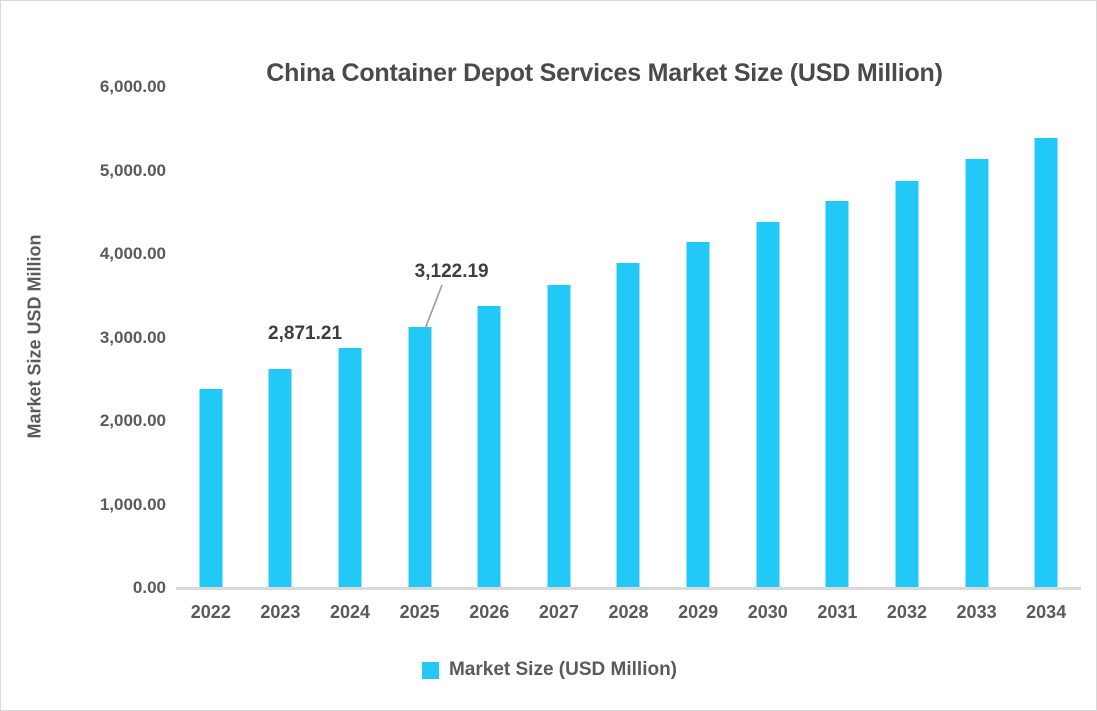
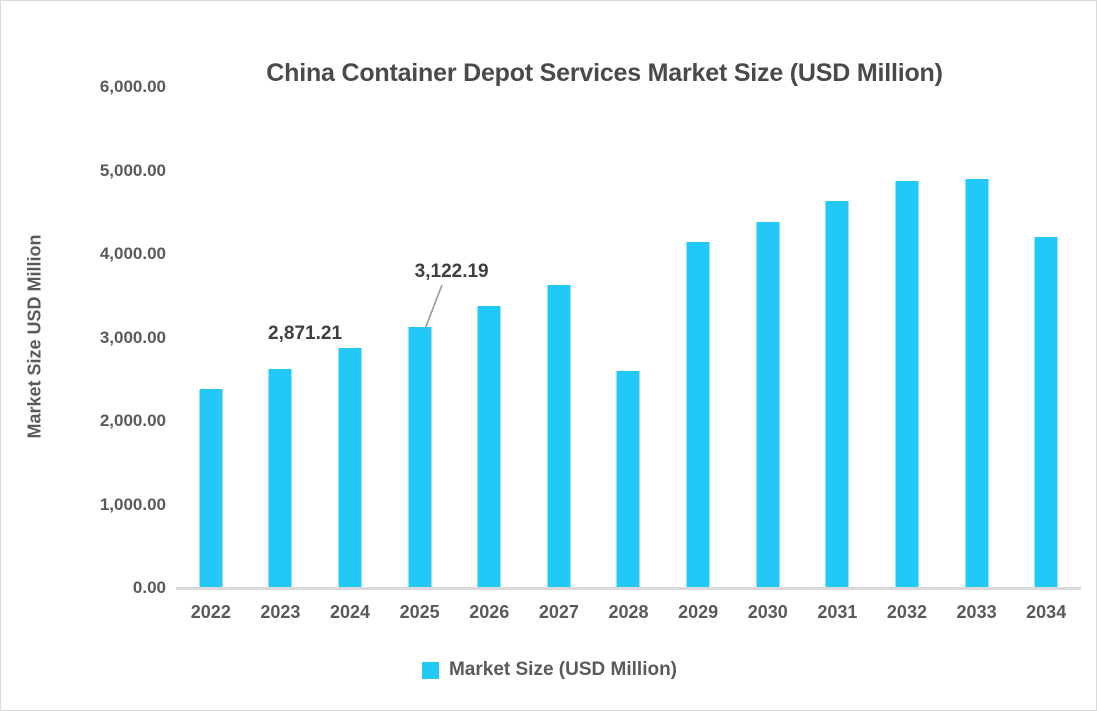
2028: 3900 -> 2600
2033: 5100 -> 4900
2034: 5400 -> 4200
